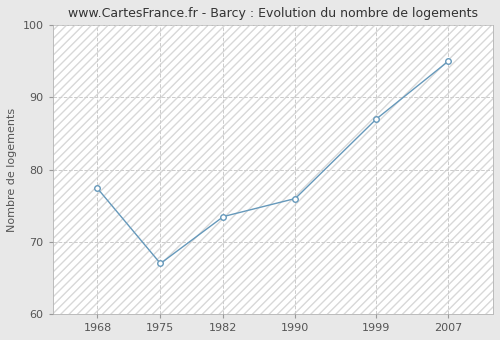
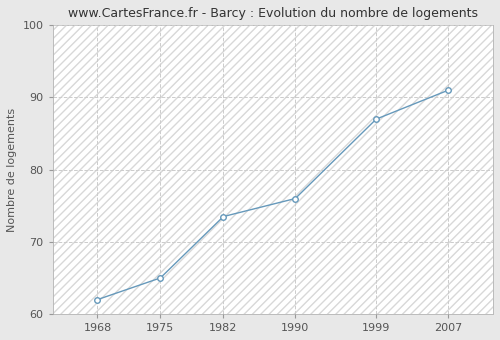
1968: 77.4 -> 62.0
1975: 67.0 -> 65.0
2007: 95.0 -> 91.0
